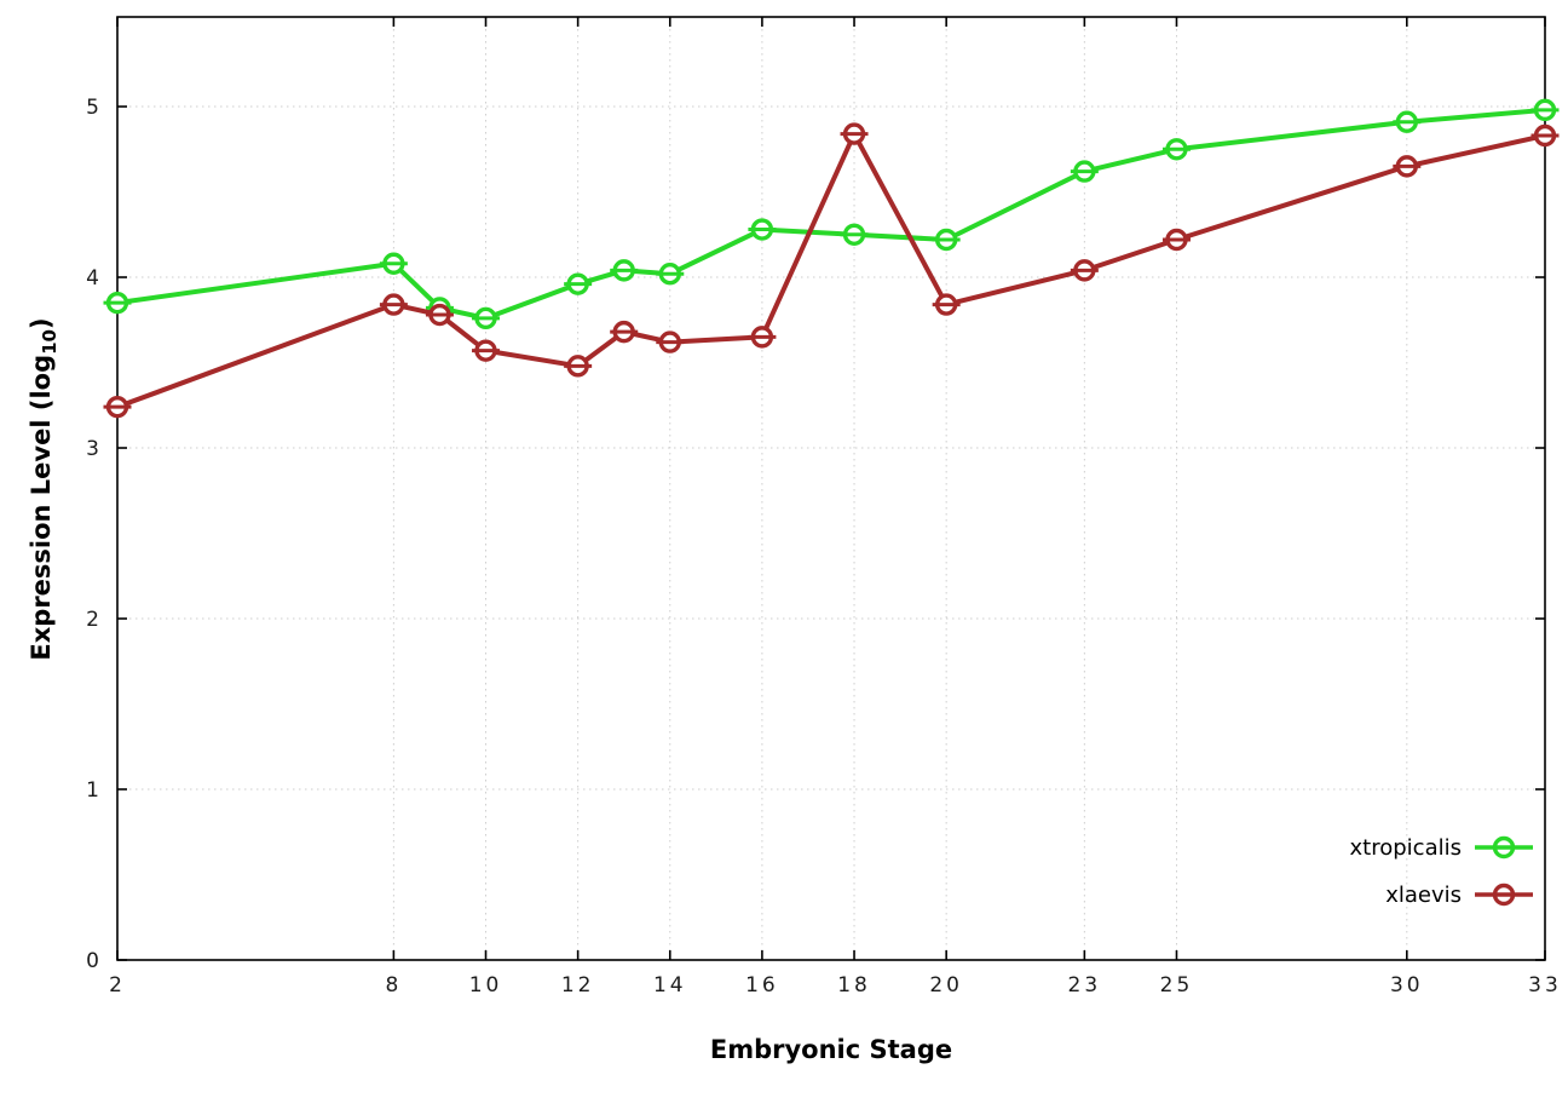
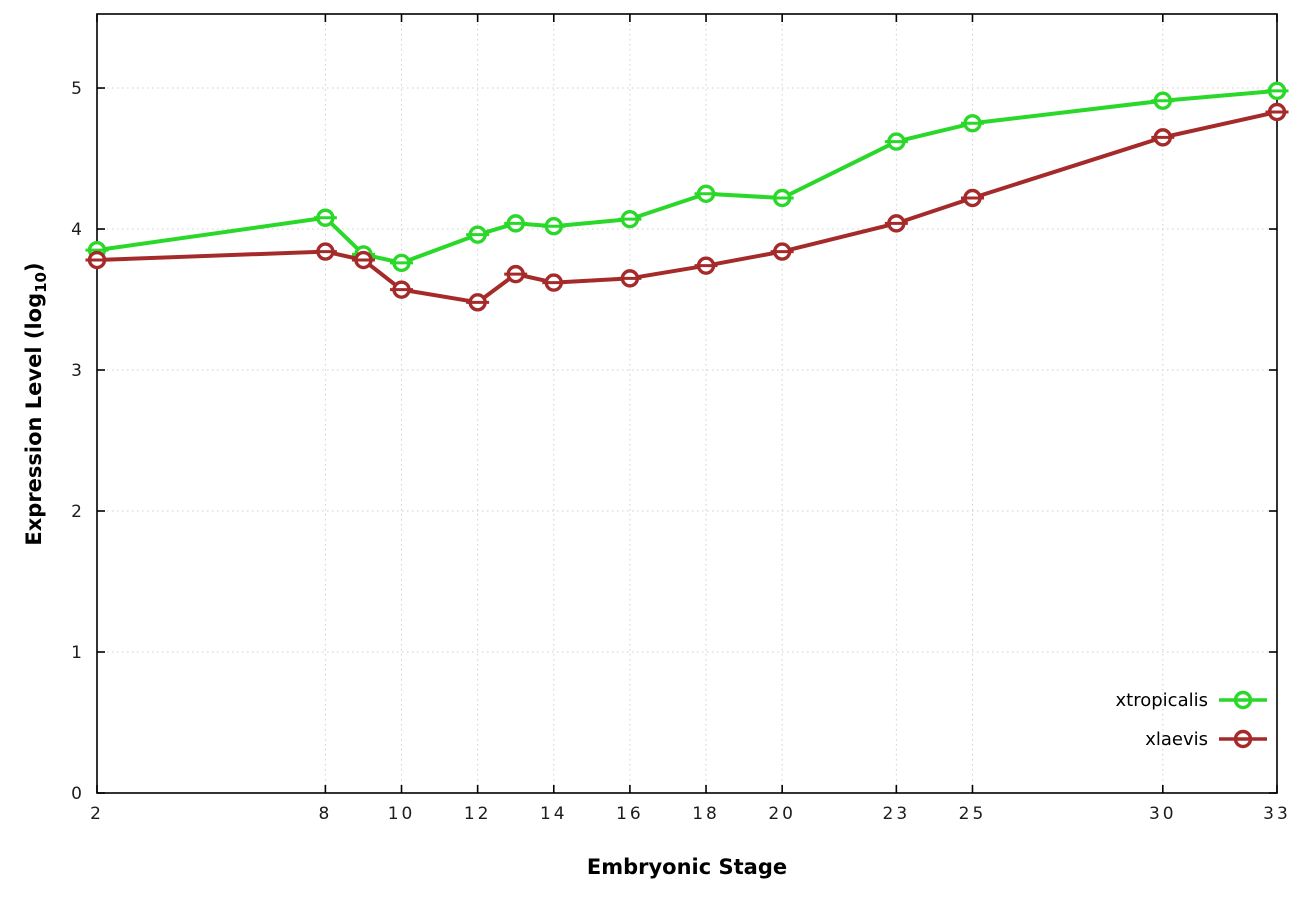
xlaevis/2: 3.24 -> 3.78
xtropicalis/16: 4.28 -> 4.07
xlaevis/18: 4.84 -> 3.74
